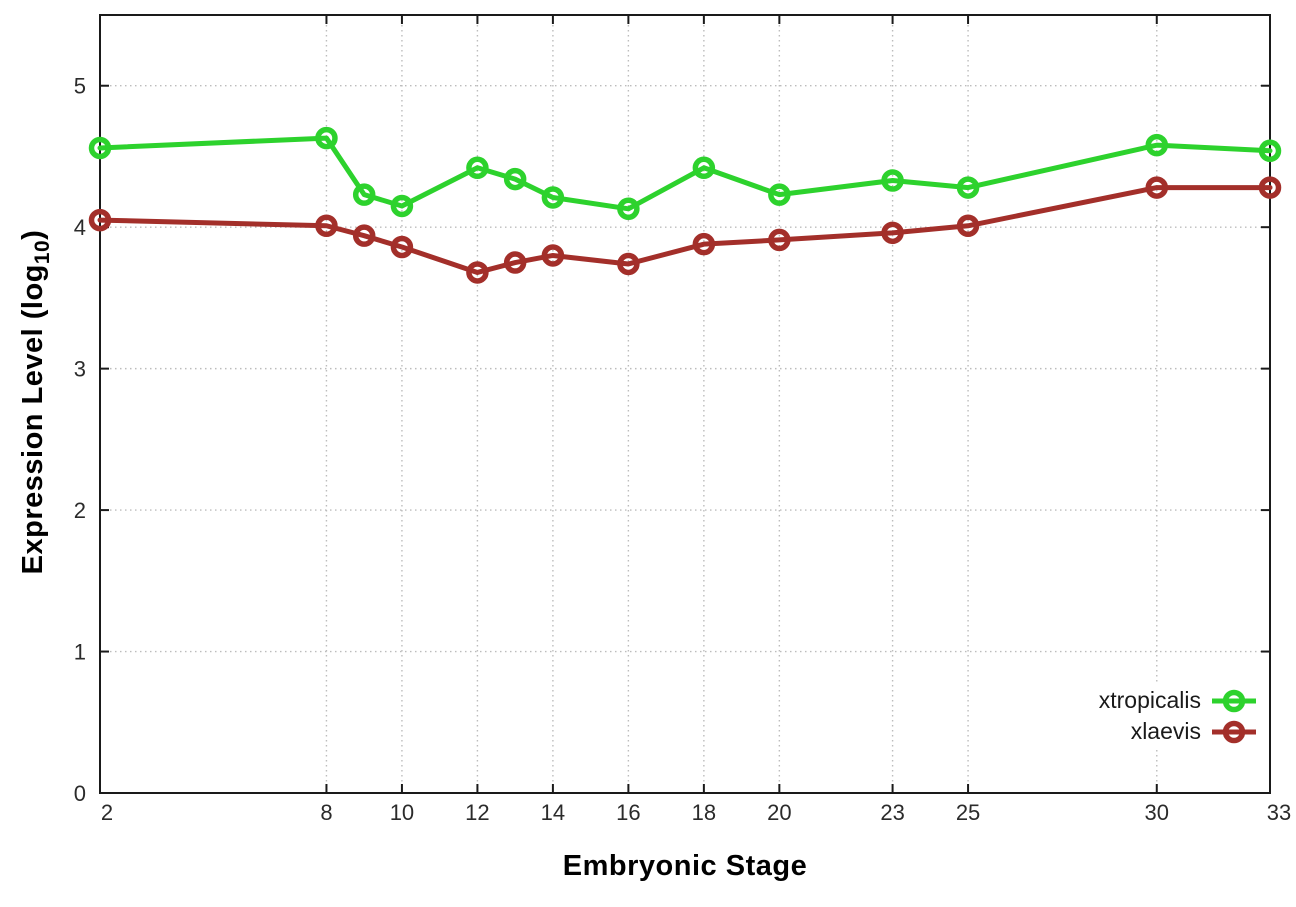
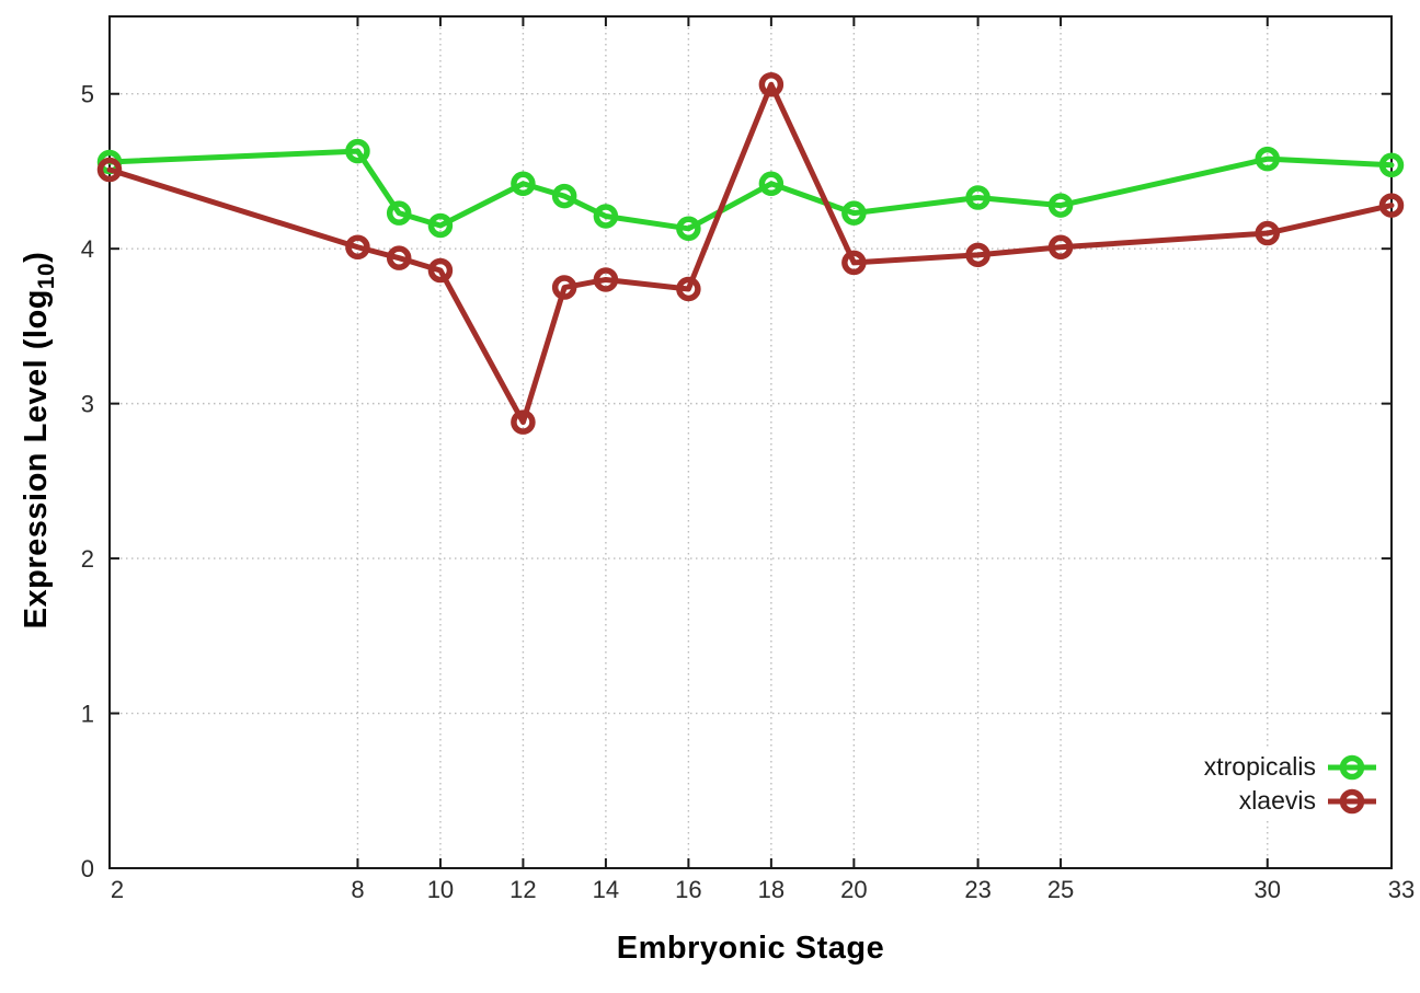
xlaevis/2: 4.05 -> 4.51
xlaevis/12: 3.68 -> 2.88
xlaevis/18: 3.88 -> 5.06
xlaevis/30: 4.28 -> 4.10
